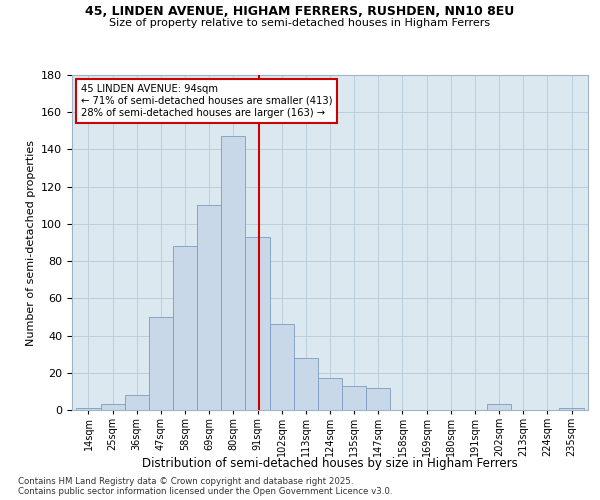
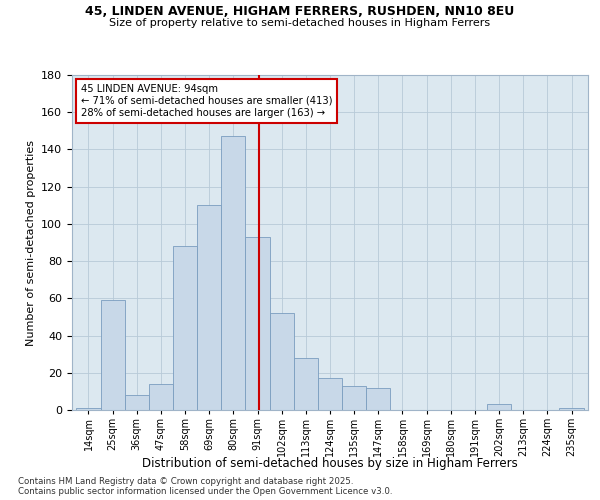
25sqm: 3 -> 59
47sqm: 50 -> 14
102sqm: 46 -> 52
